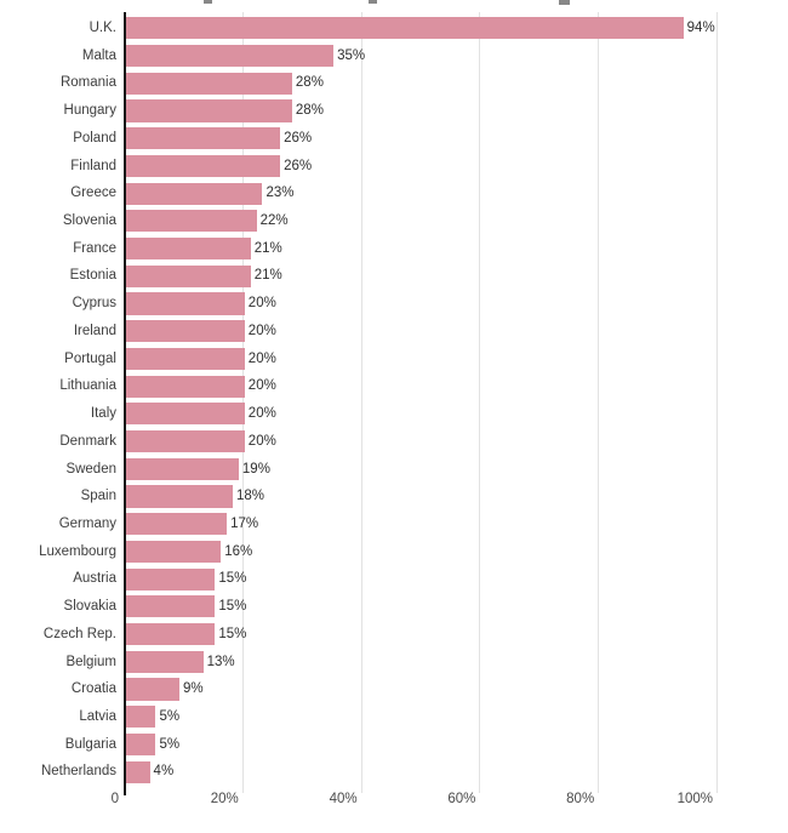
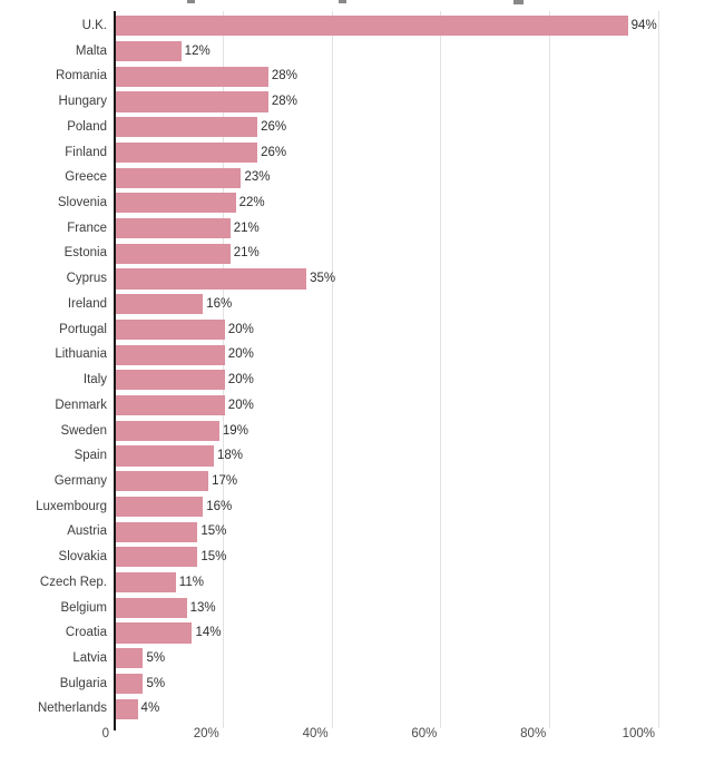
Malta: 35% -> 12%
Cyprus: 20% -> 35%
Ireland: 20% -> 16%
Czech Rep.: 15% -> 11%
Croatia: 9% -> 14%
